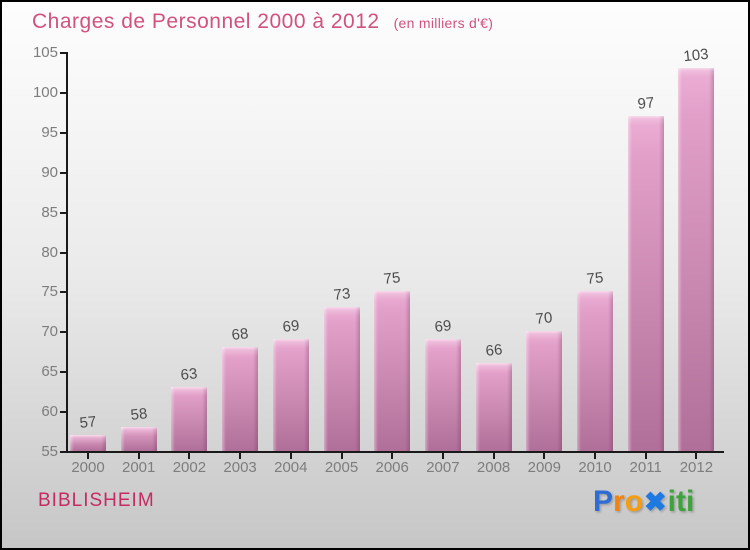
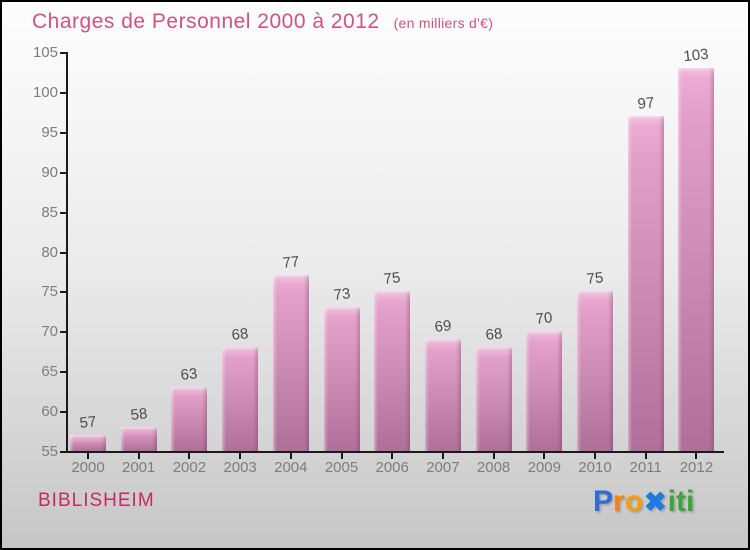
2004: 69 -> 77
2008: 66 -> 68
